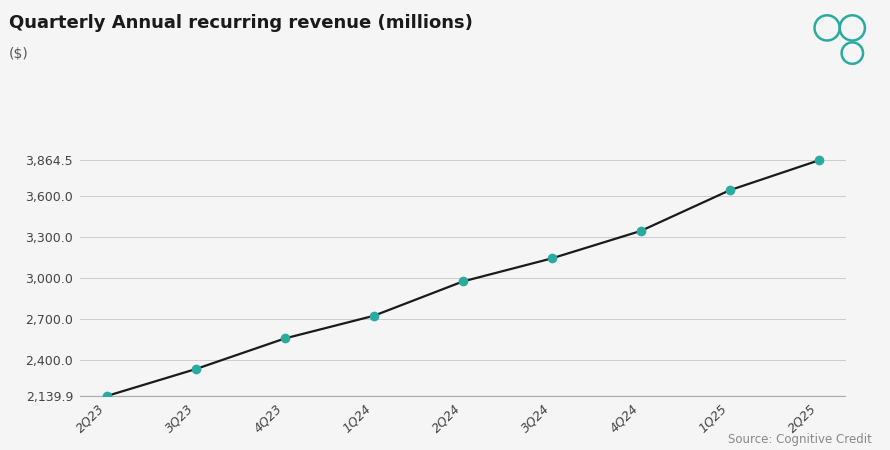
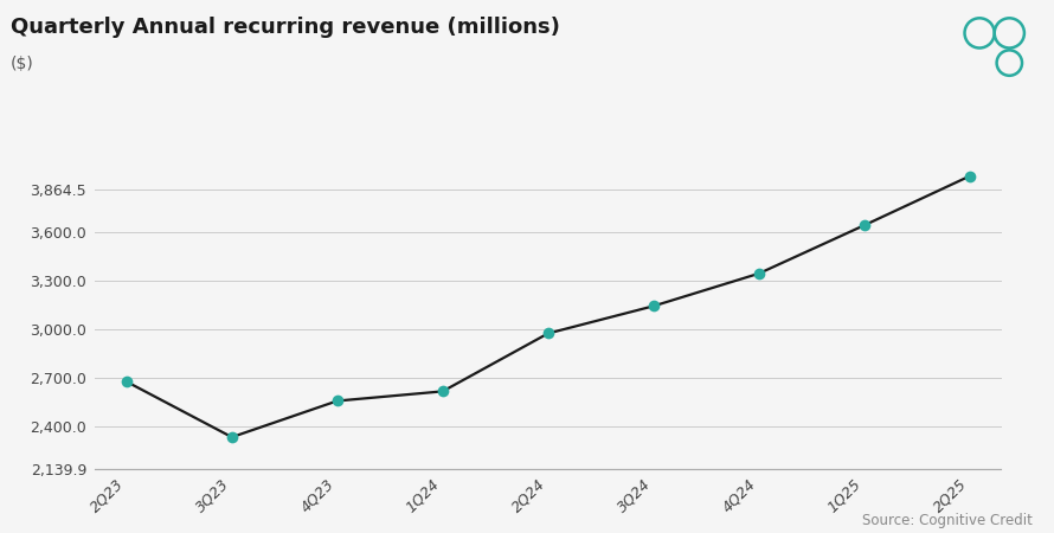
2Q23: 2,140 -> 2,680
1Q24: 2,730 -> 2,620
2Q25: 3,860 -> 3,950
